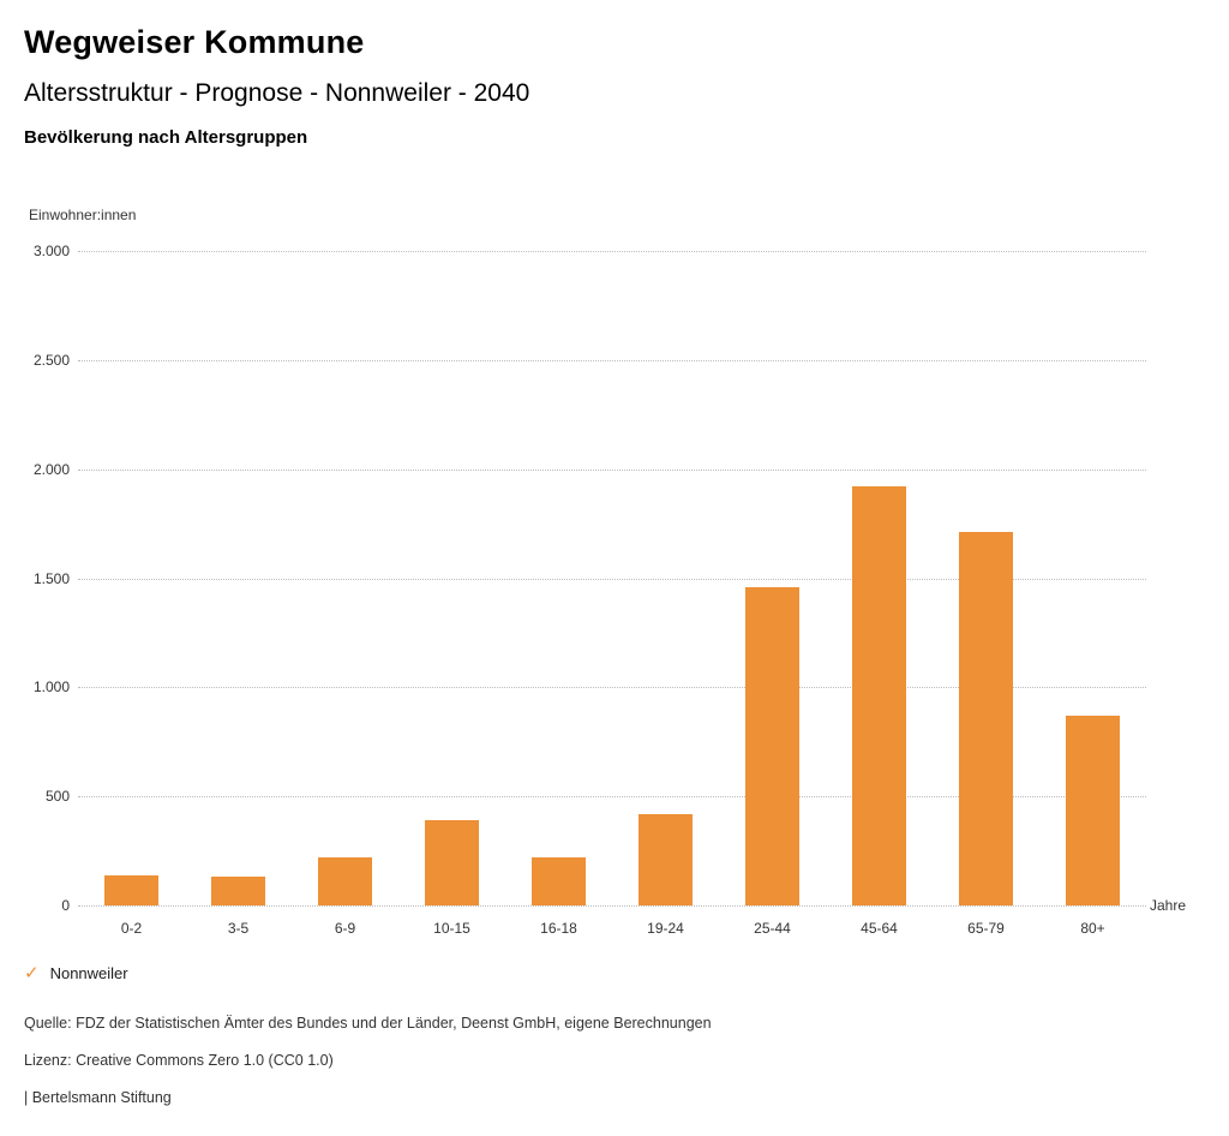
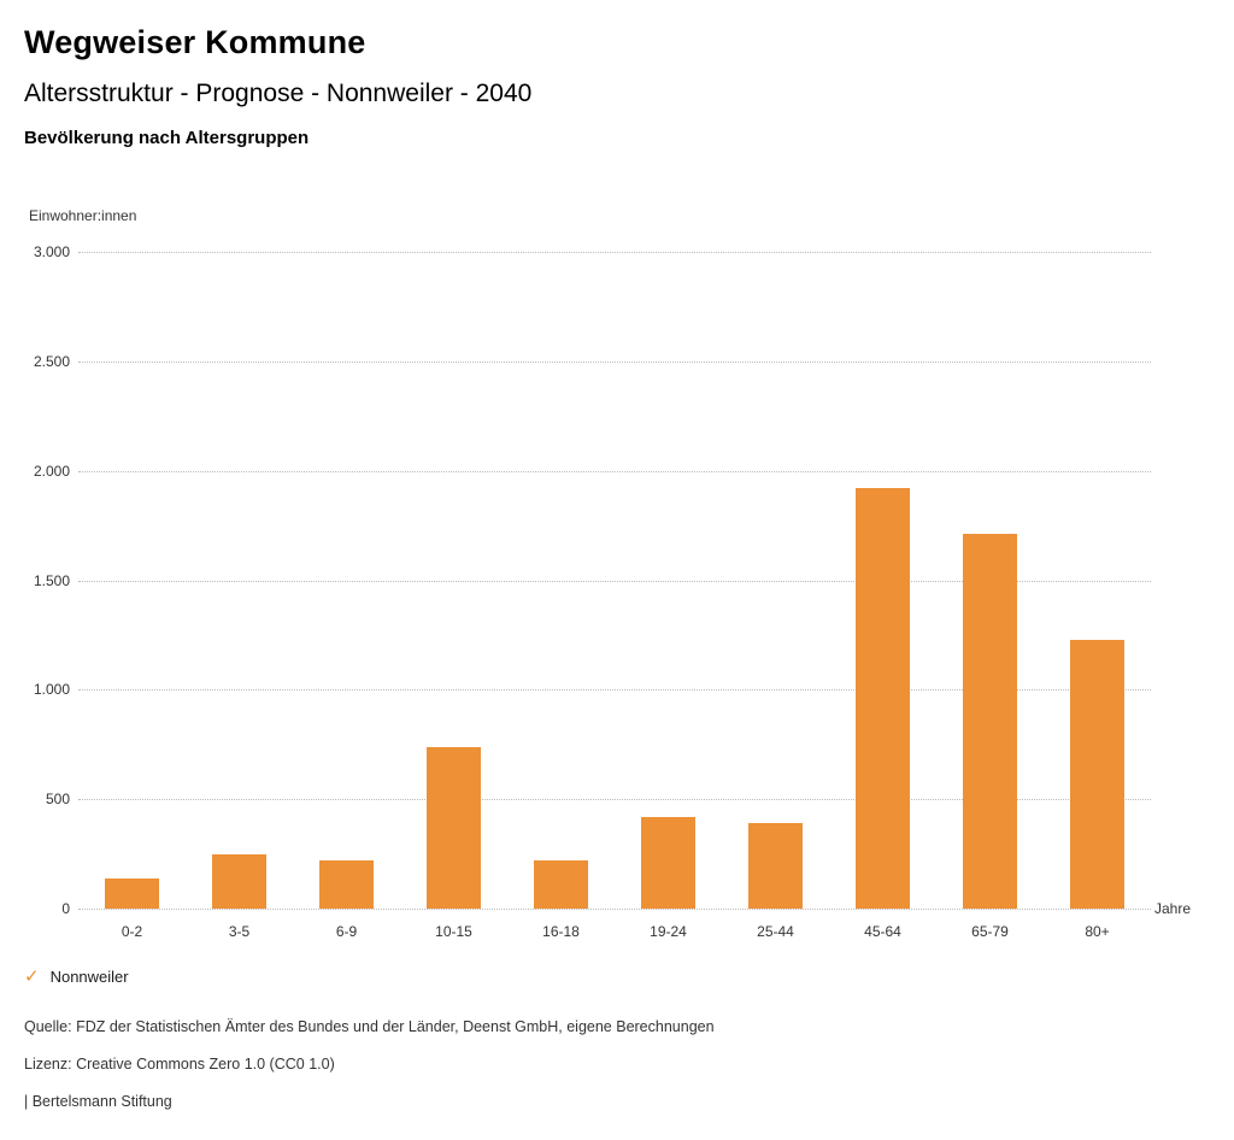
3-5: 130 -> 250
10-15: 390 -> 740
25-44: 1460 -> 390
80+: 870 -> 1230
